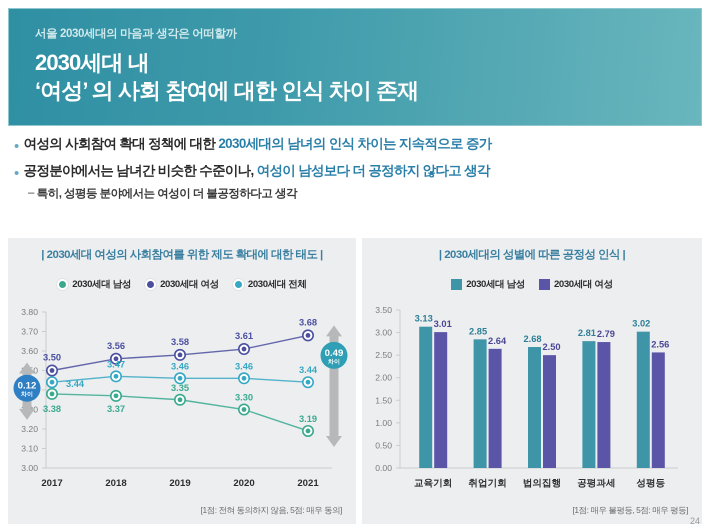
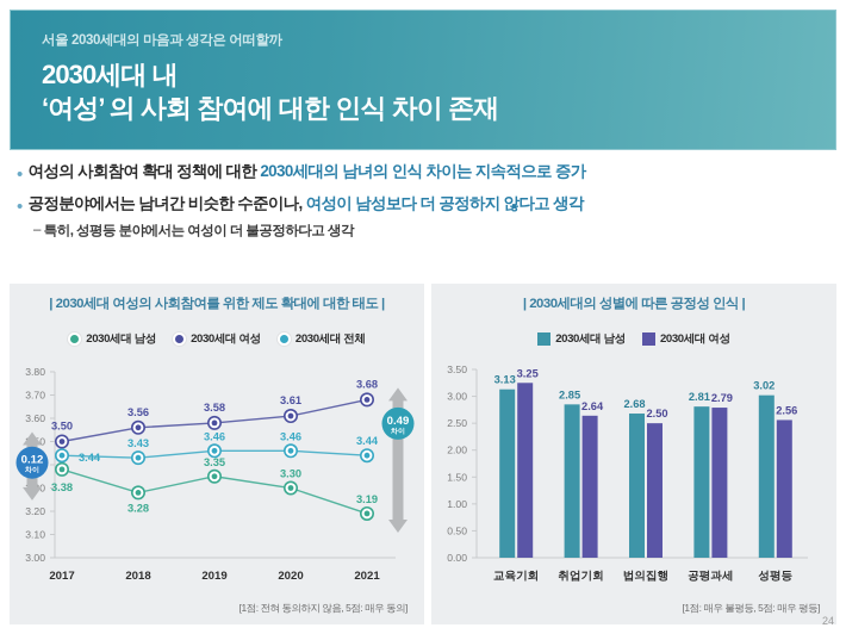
| 2030세대 여성의 사회참여를 위한 제도 확대에 대한 태도 |/2030세대 남성/2018: 3.37 -> 3.28
| 2030세대 여성의 사회참여를 위한 제도 확대에 대한 태도 |/2030세대 전체/2018: 3.47 -> 3.43
| 2030세대의 성별에 따른 공정성 인식 |/2030세대 여성/교육기회: 3.01 -> 3.25
